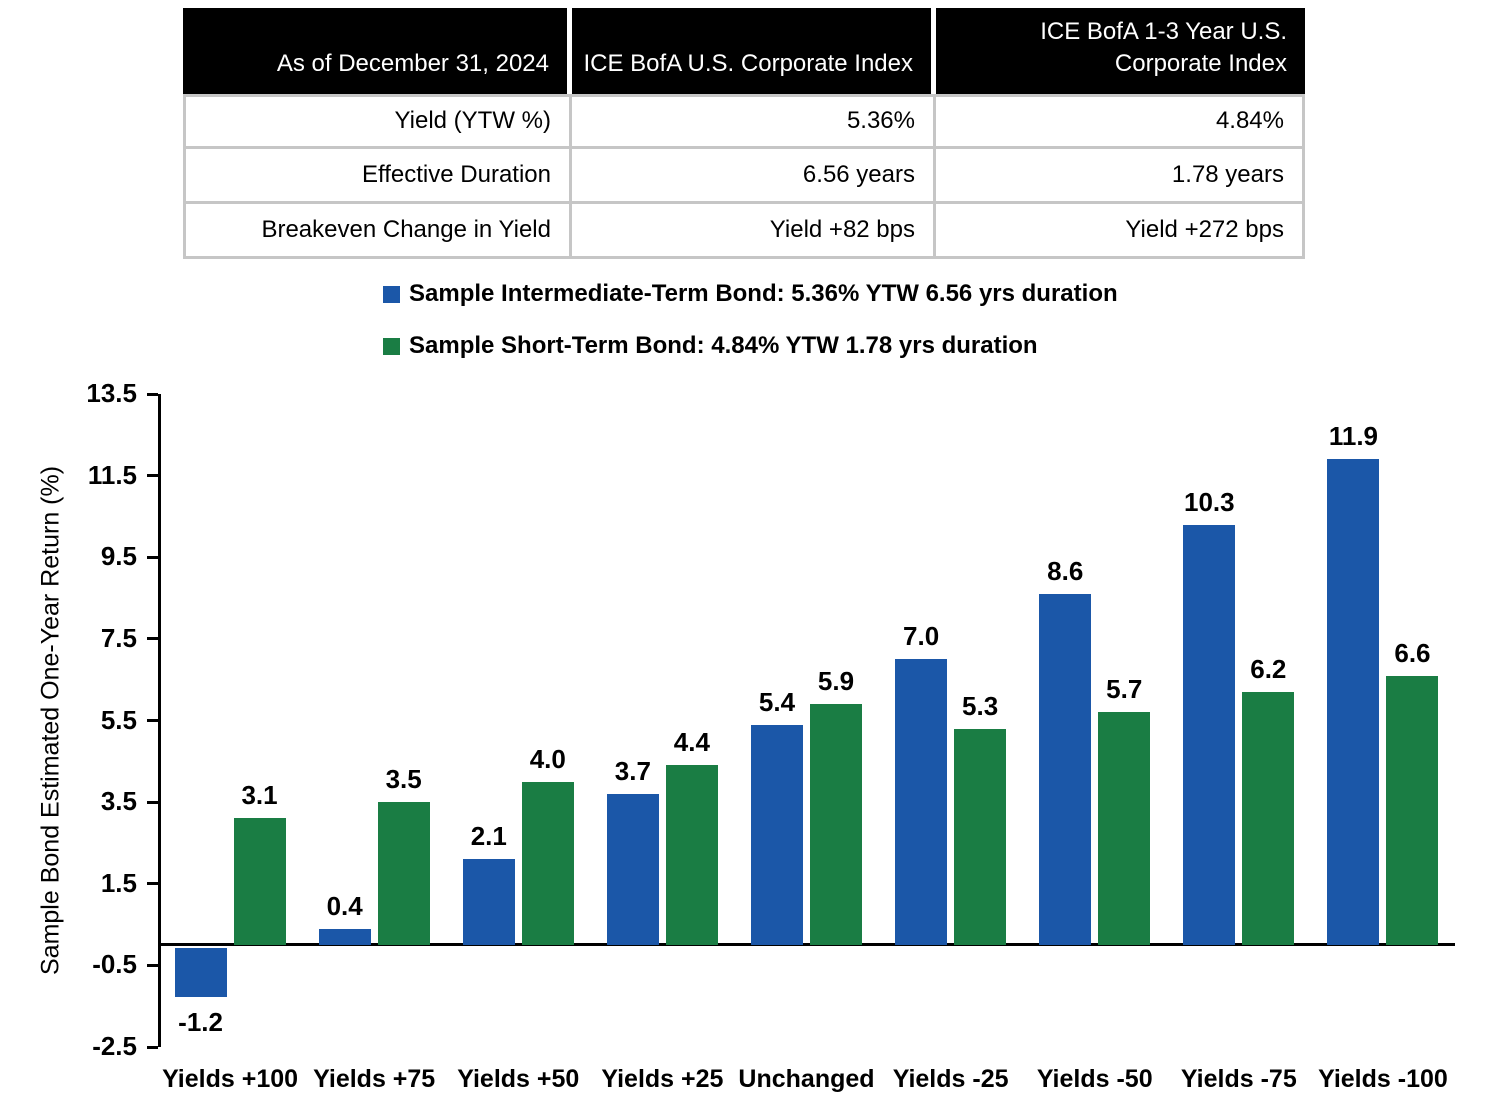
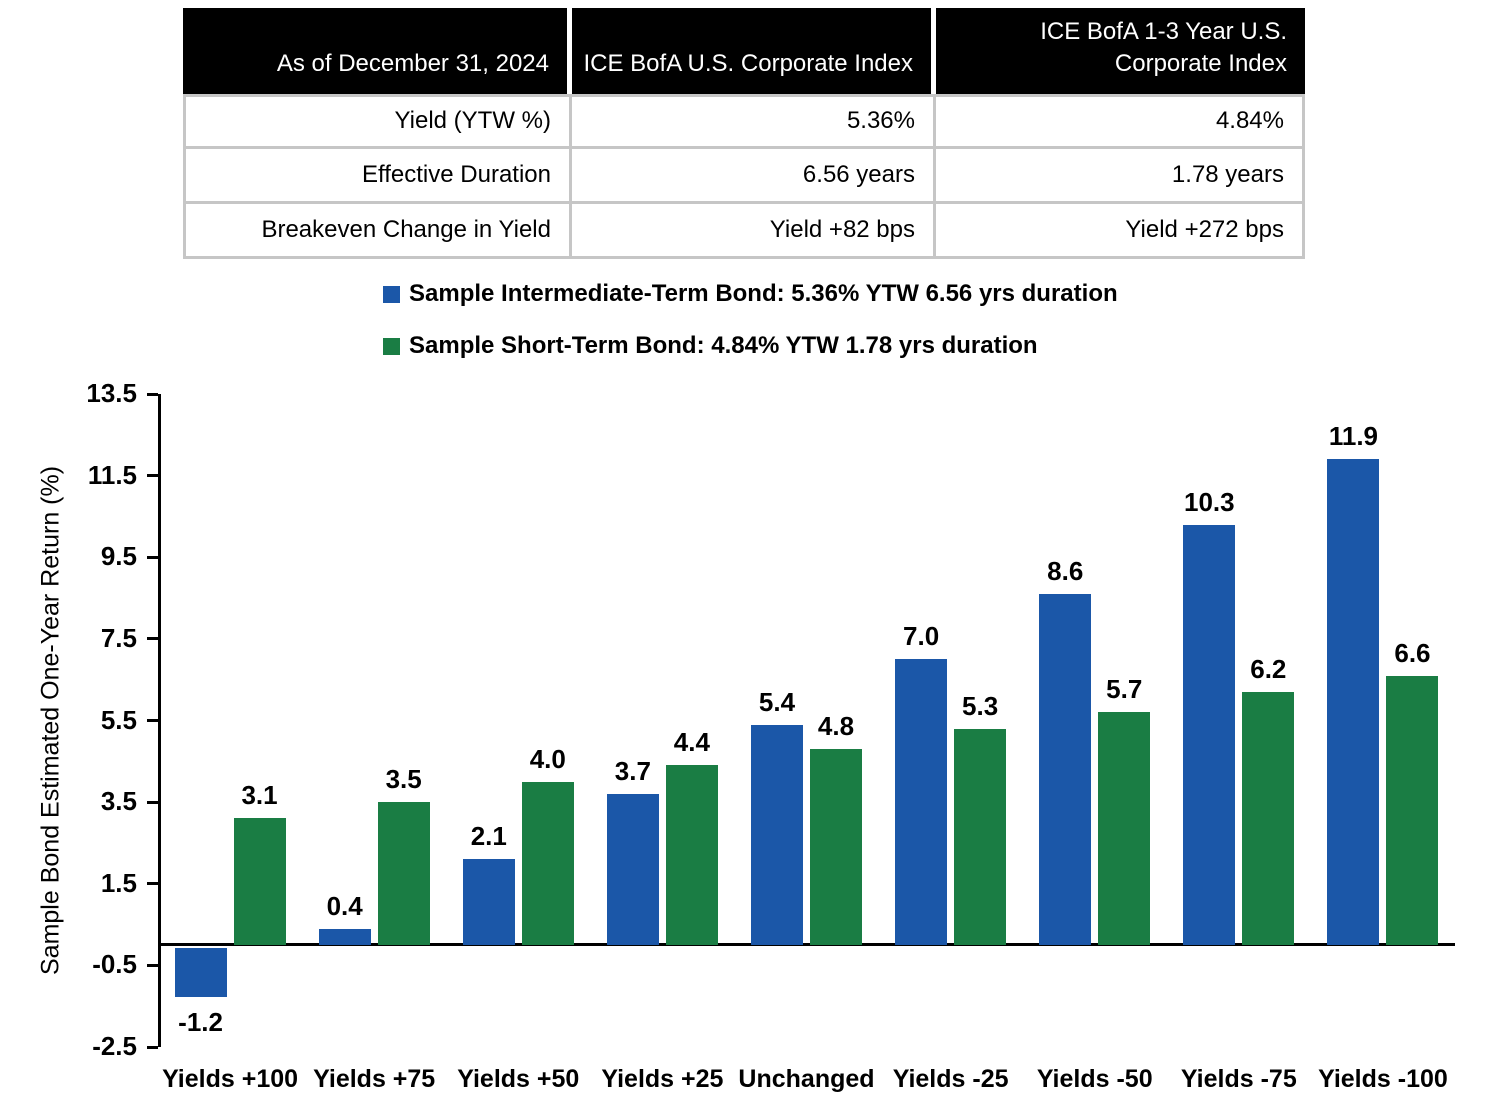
Sample Short-Term Bond: 4.84% YTW 1.78 yrs duration/Unchanged: 5.9 -> 4.8
